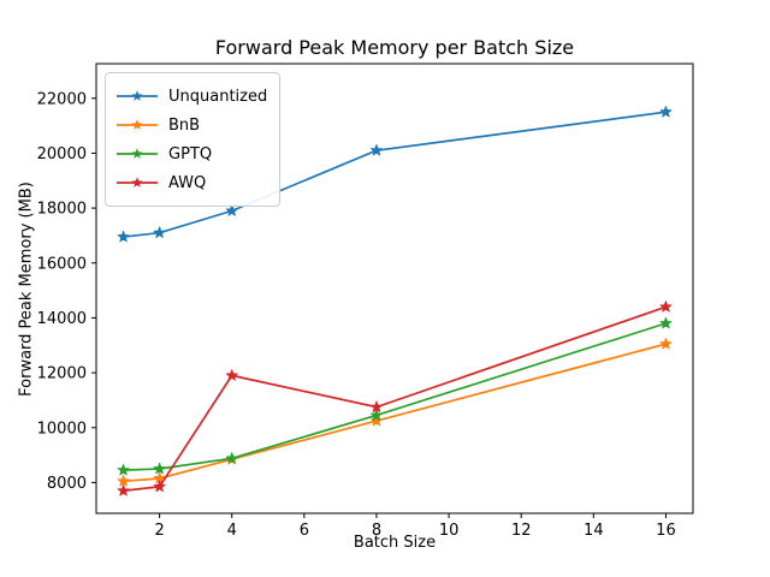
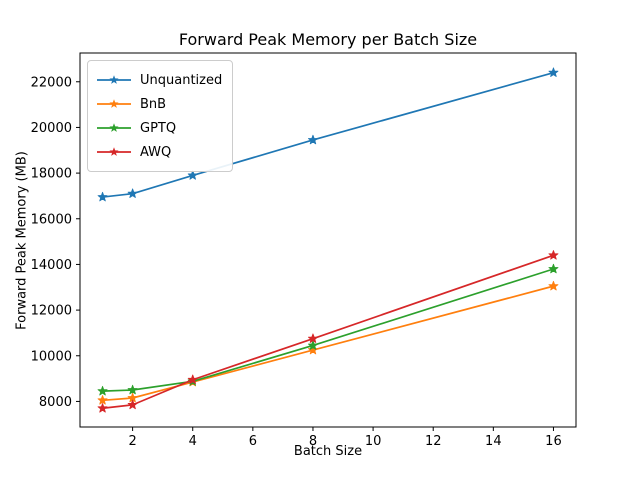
AWQ/4: 11900 -> 9000
Unquantized/8: 20100 -> 19400
Unquantized/16: 21500 -> 22400
